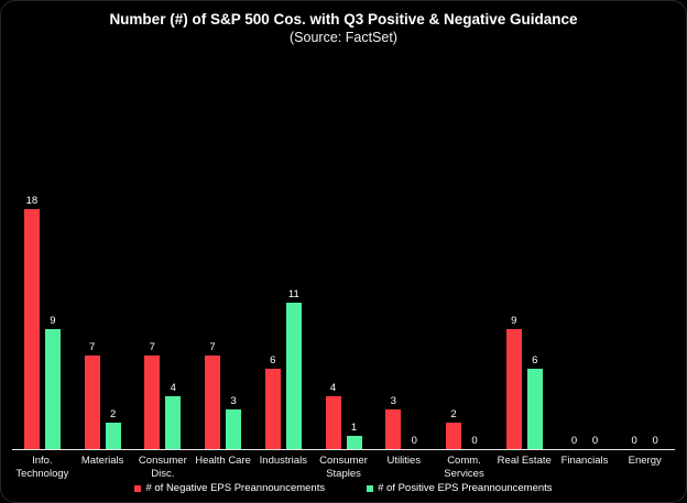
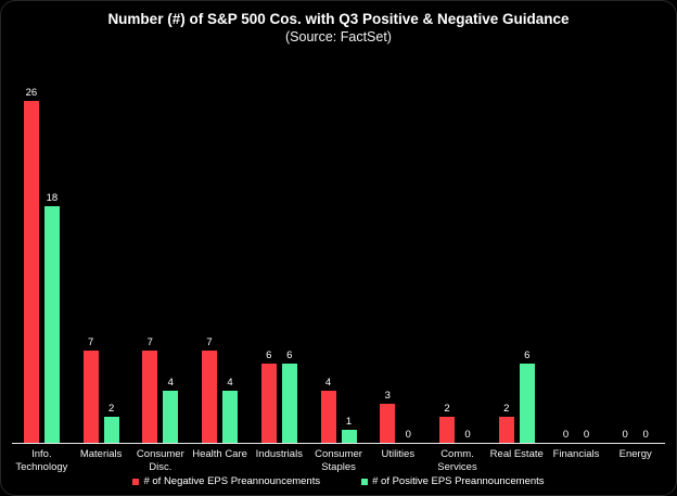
# of Negative EPS Preannouncements/Info. Technology: 18 -> 26
# of Positive EPS Preannouncements/Info. Technology: 9 -> 18
# of Positive EPS Preannouncements/Health Care: 3 -> 4
# of Positive EPS Preannouncements/Industrials: 11 -> 6
# of Negative EPS Preannouncements/Real Estate: 9 -> 2
